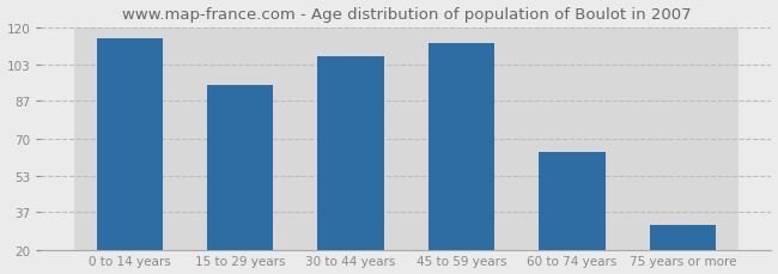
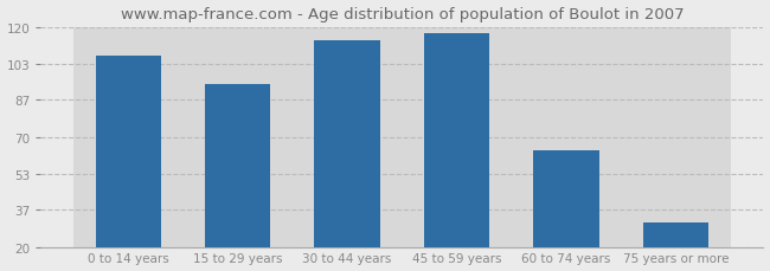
0 to 14 years: 115 -> 107
30 to 44 years: 107 -> 114
45 to 59 years: 113 -> 117
